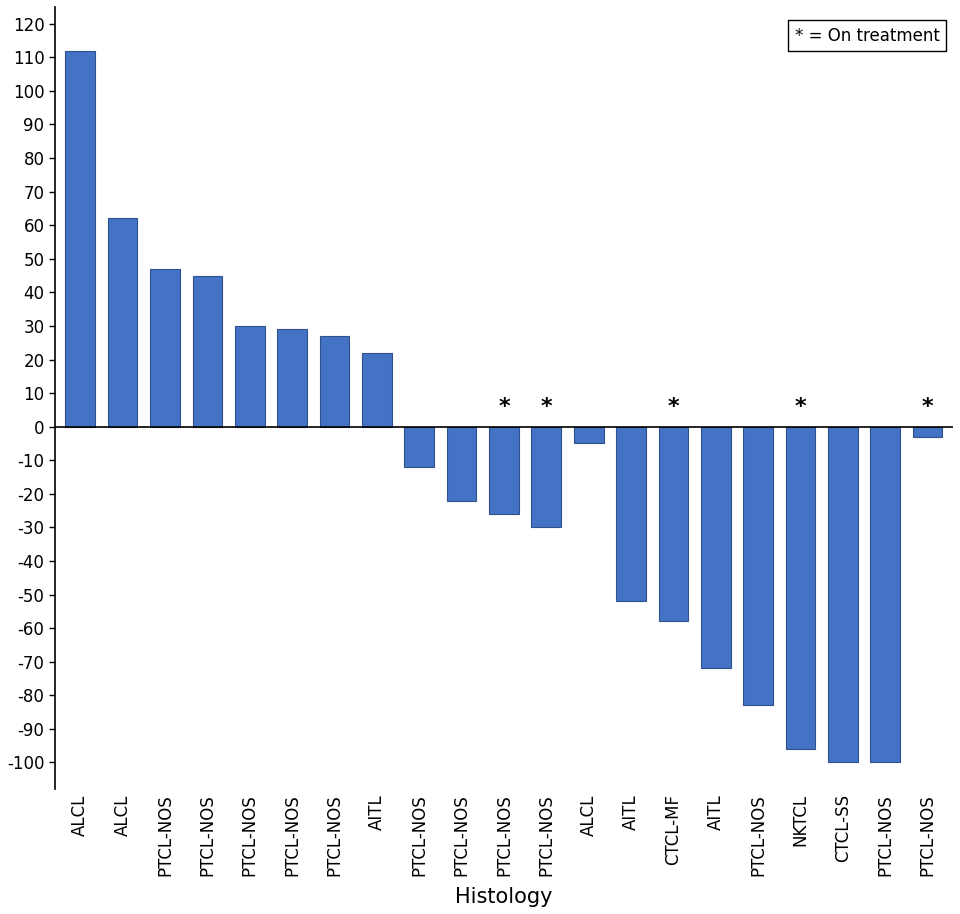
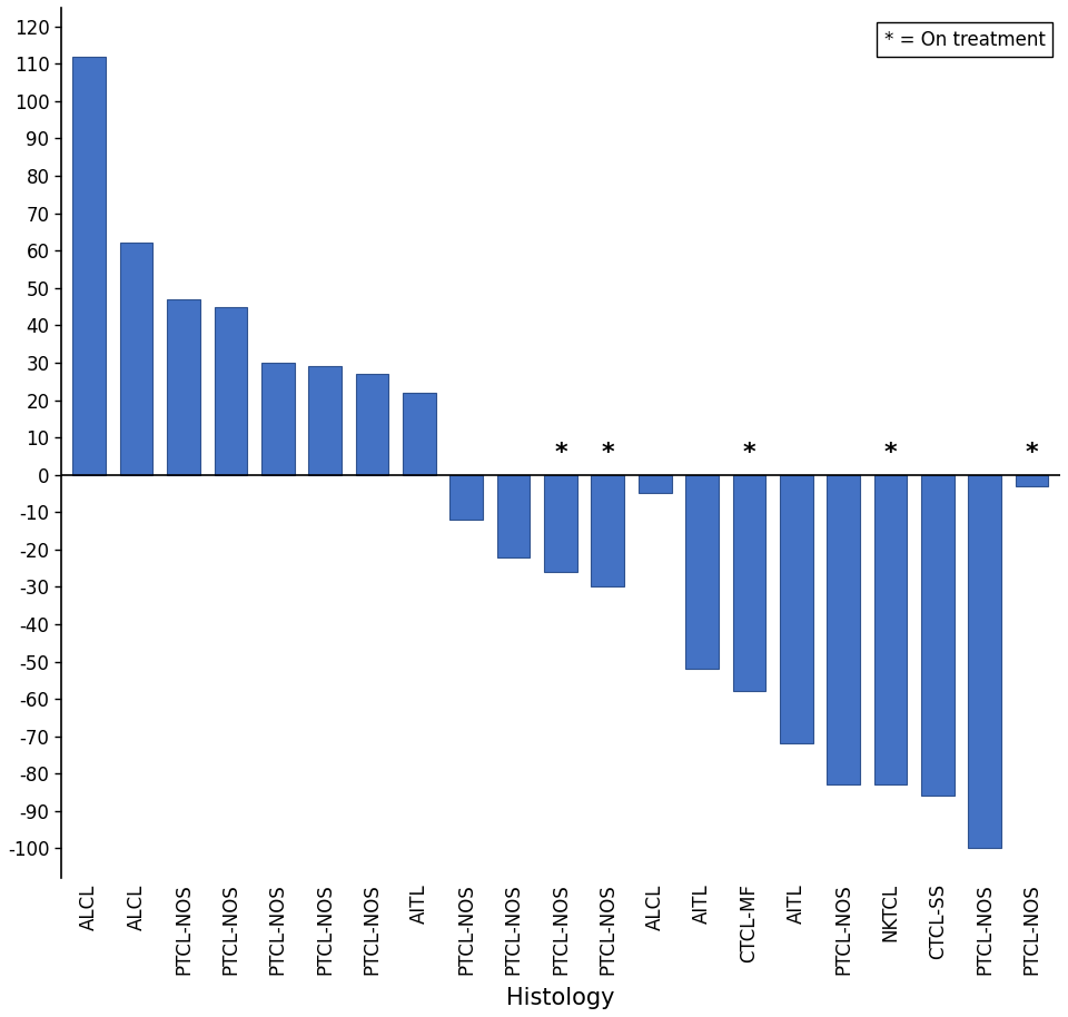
NKTCL: -96 -> -83
CTCL-SS: -100 -> -86
